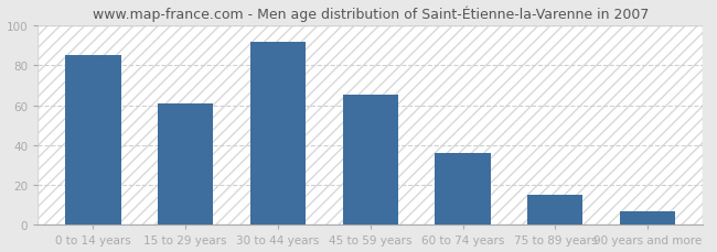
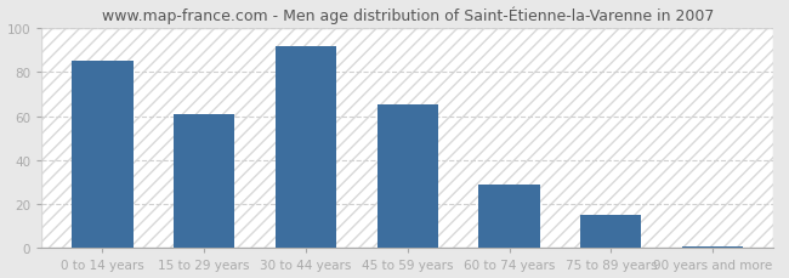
60 to 74 years: 36 -> 29
90 years and more: 7 -> 1
